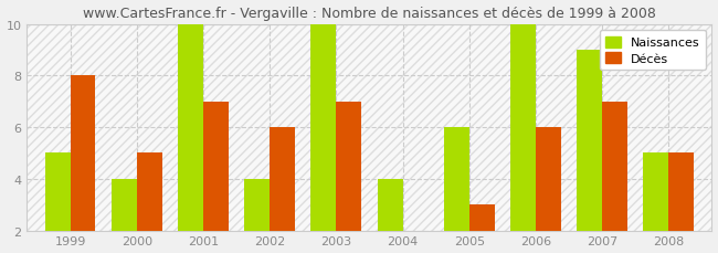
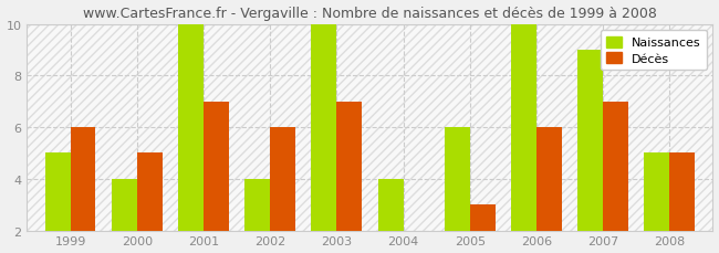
Décès/1999: 8 -> 6
